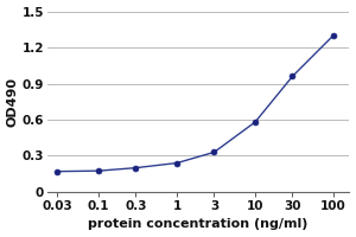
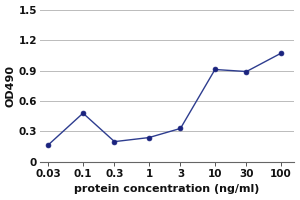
0.1: 0.17 -> 0.48
10: 0.58 -> 0.91
30: 0.96 -> 0.89
100: 1.30 -> 1.07
